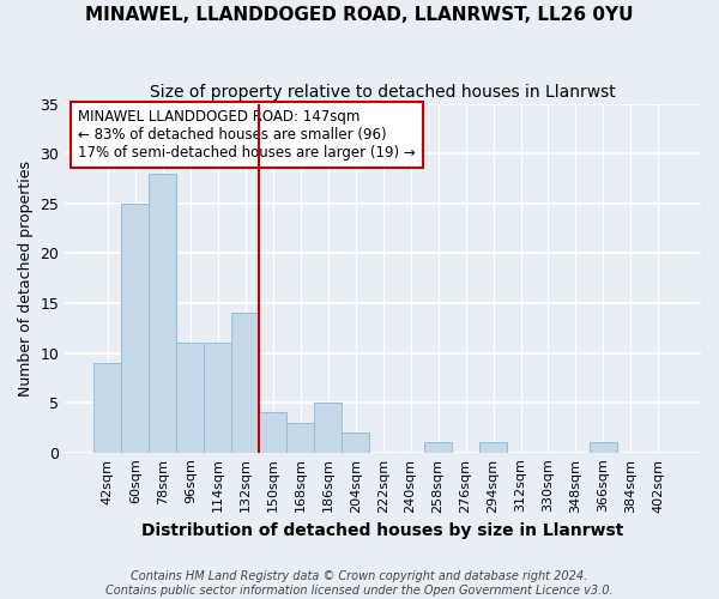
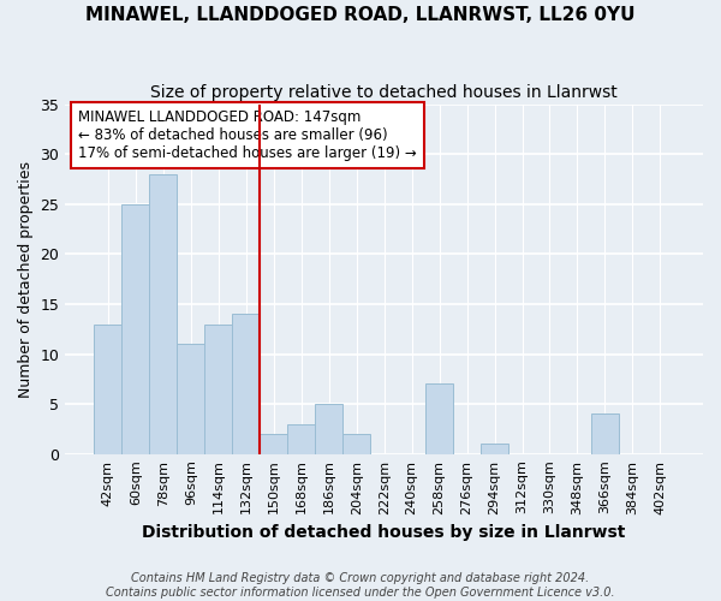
42sqm: 9 -> 13
114sqm: 11 -> 13
150sqm: 4 -> 2
258sqm: 1 -> 7
366sqm: 1 -> 4
